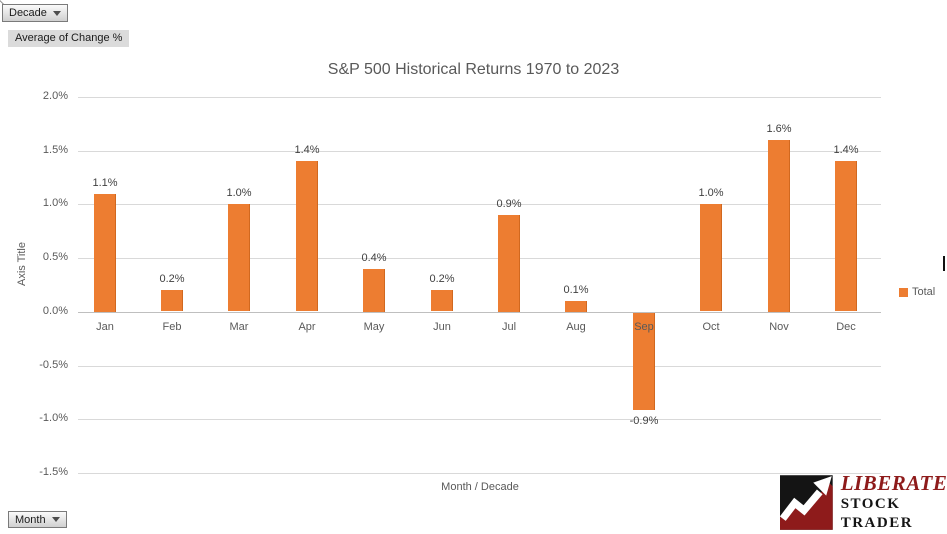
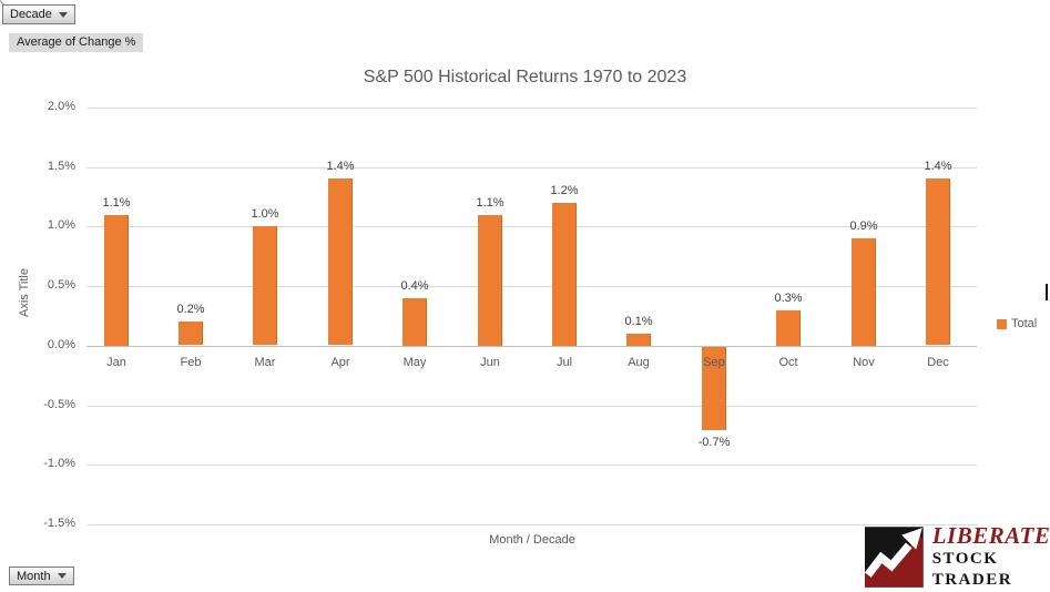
Jun: 0.2% -> 1.1%
Jul: 0.9% -> 1.2%
Sep: -0.9% -> -0.7%
Oct: 1.0% -> 0.3%
Nov: 1.6% -> 0.9%
